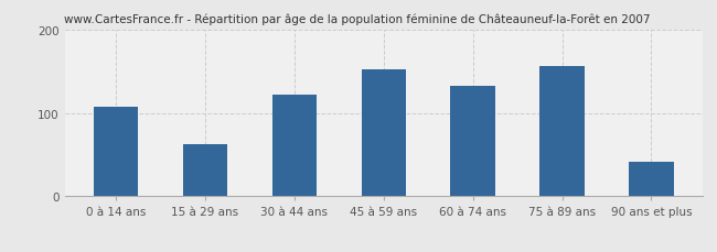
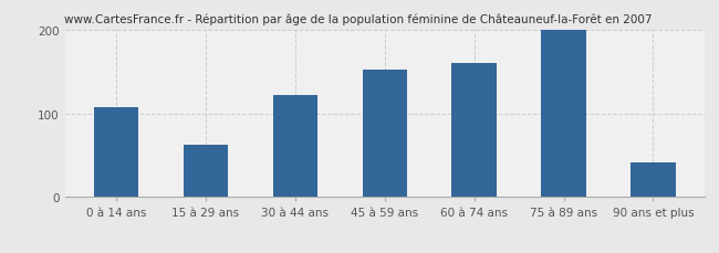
60 à 74 ans: 132 -> 160
75 à 89 ans: 156 -> 200
